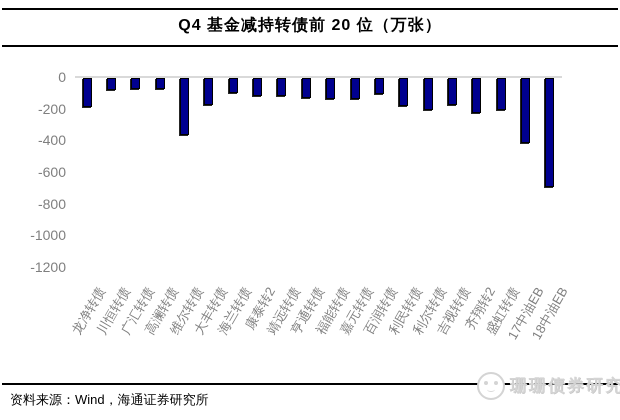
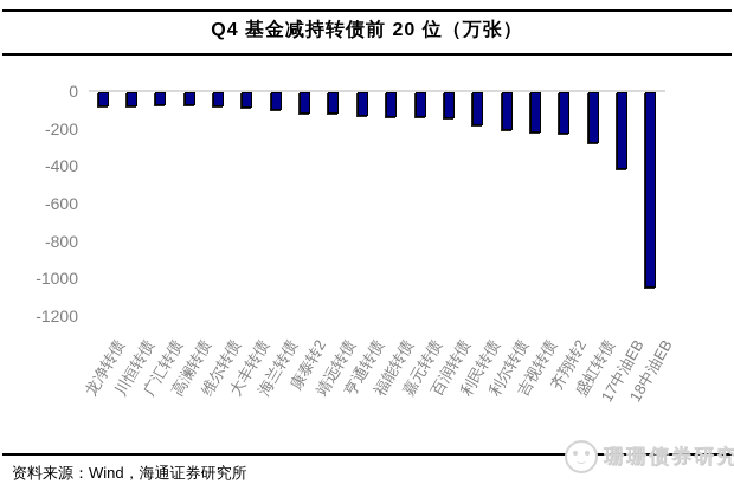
龙净转债: -180 -> -80
维尔转债: -360 -> -80
大丰转债: -170 -> -80
百润转债: -100 -> -140
吉视转债: -170 -> -220
盛虹转债: -200 -> -270
18中油EB: -690 -> -1040
